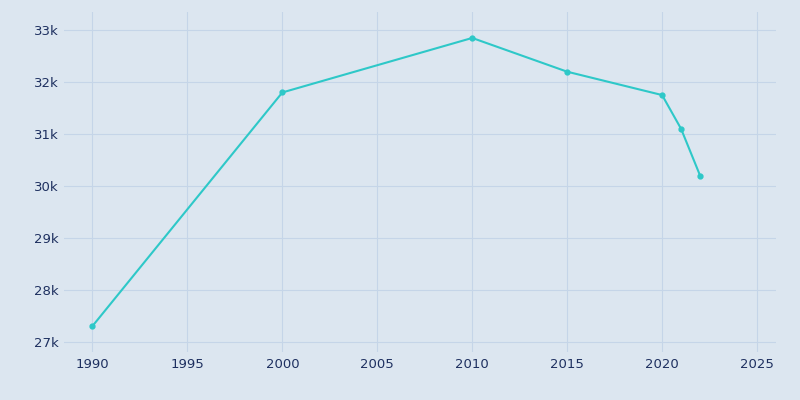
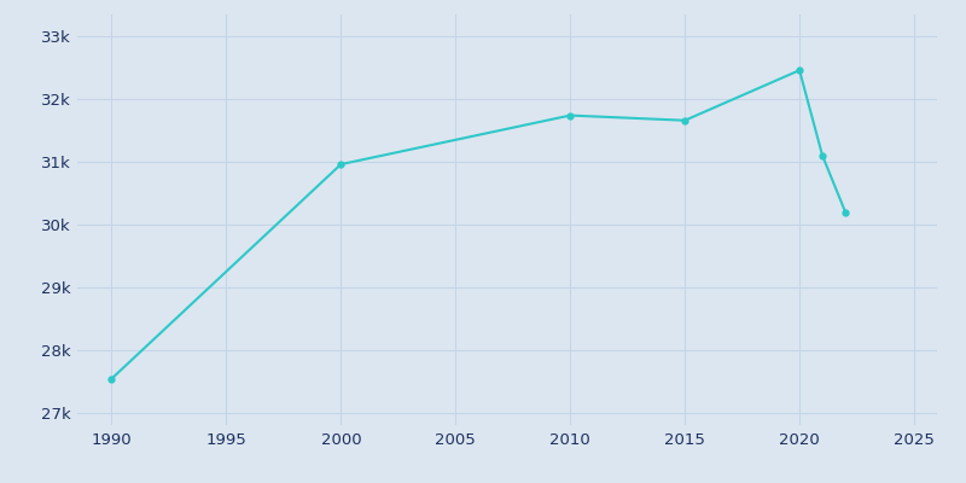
1990: 27.30k -> 27.54k
2000: 31.80k -> 30.96k
2010: 32.85k -> 31.74k
2015: 32.20k -> 31.66k
2020: 31.75k -> 32.46k
